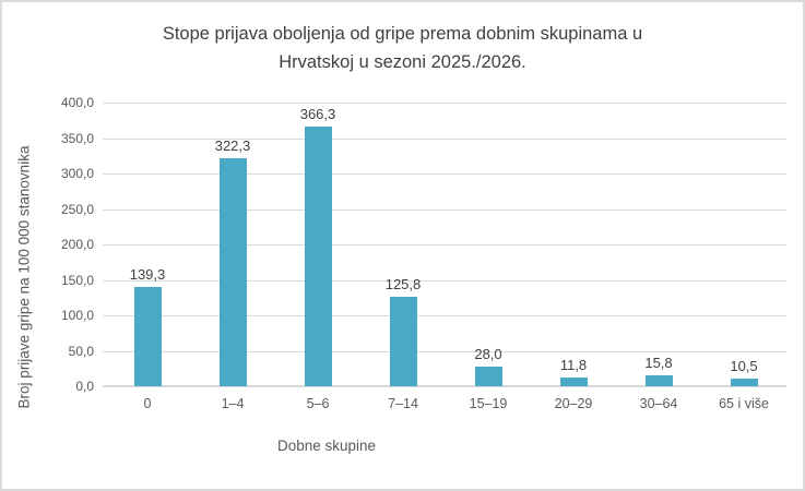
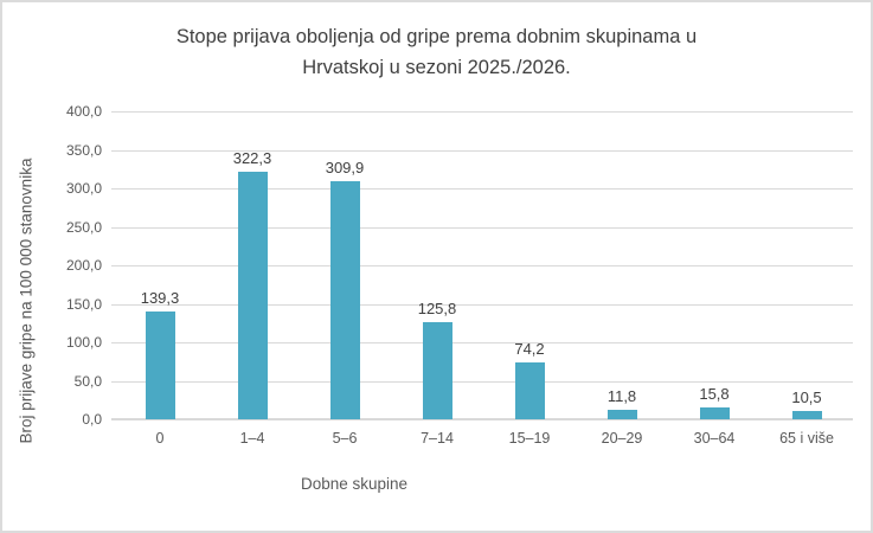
5–6: 366,3 -> 309,9
15–19: 28,0 -> 74,2
